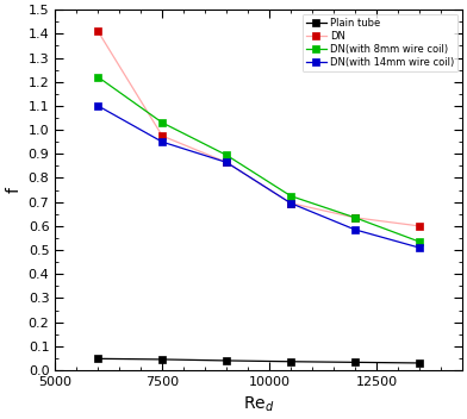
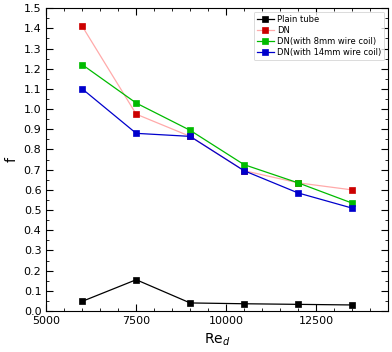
Plain tube/7500: 0.045 -> 0.155
DN(with 14mm wire coil)/7500: 0.950 -> 0.880
